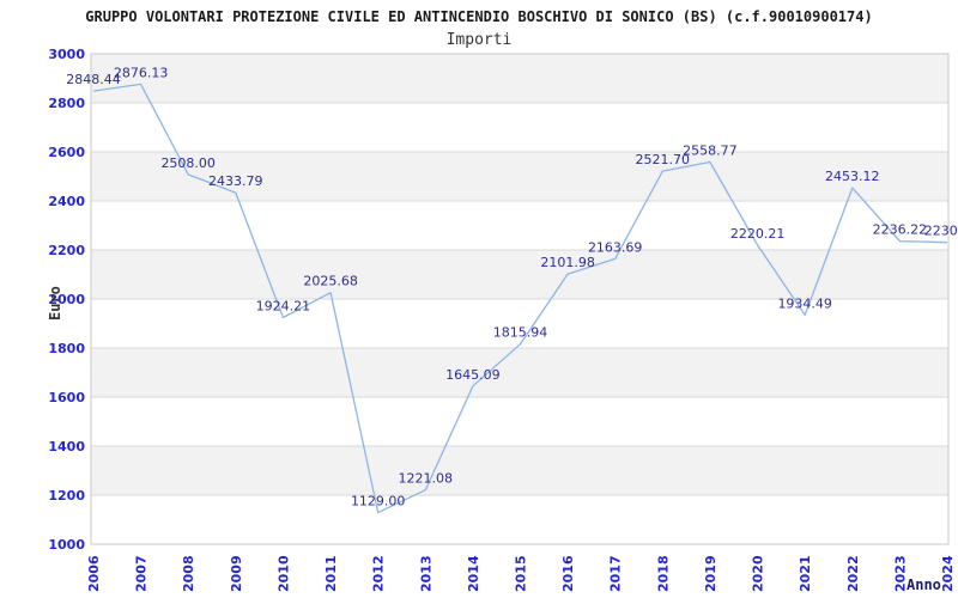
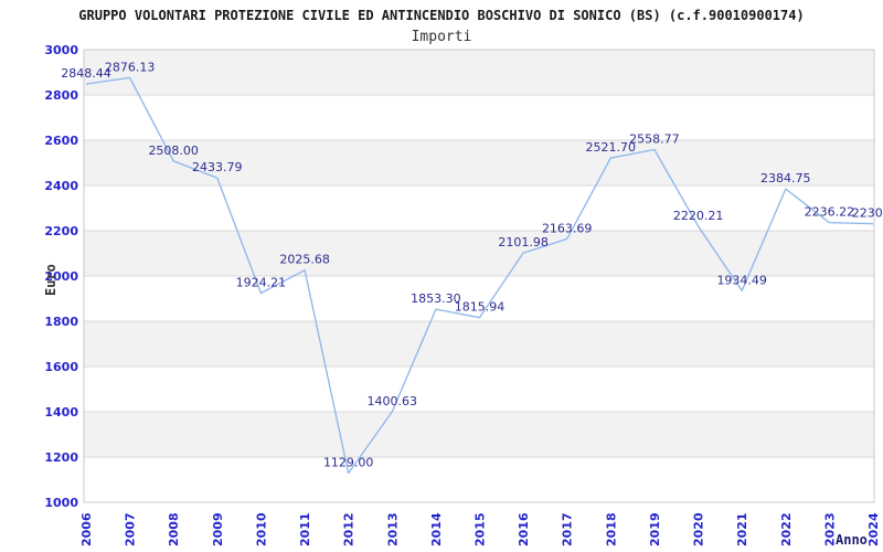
2013: 1221.08 -> 1400.63
2014: 1645.09 -> 1853.30
2022: 2453.12 -> 2384.75
